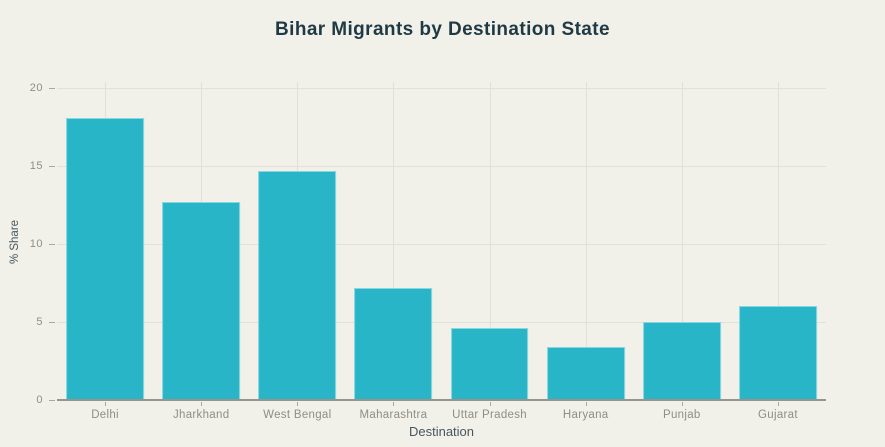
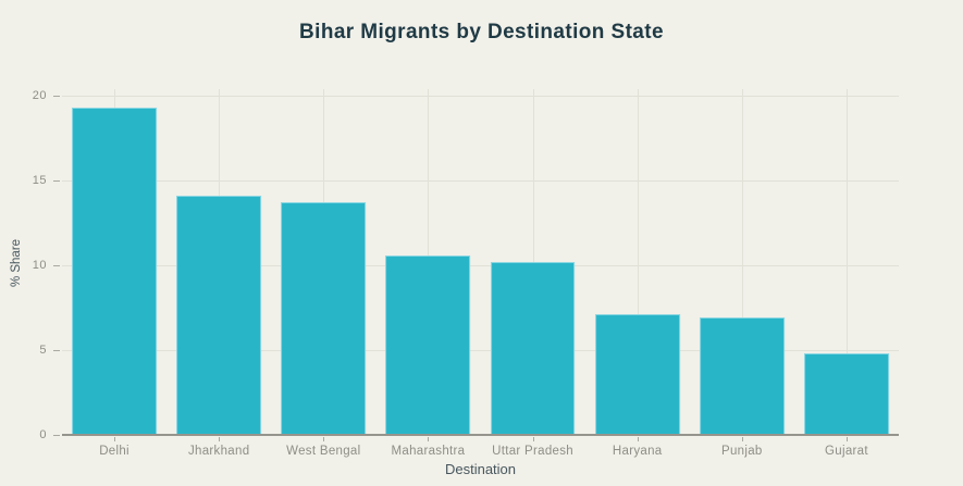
Delhi: 18.1 -> 19.3
Jharkhand: 12.7 -> 14.1
West Bengal: 14.7 -> 13.7
Maharashtra: 7.2 -> 10.6
Uttar Pradesh: 4.6 -> 10.2
Haryana: 3.4 -> 7.1
Punjab: 5.0 -> 6.9
Gujarat: 6.0 -> 4.8
